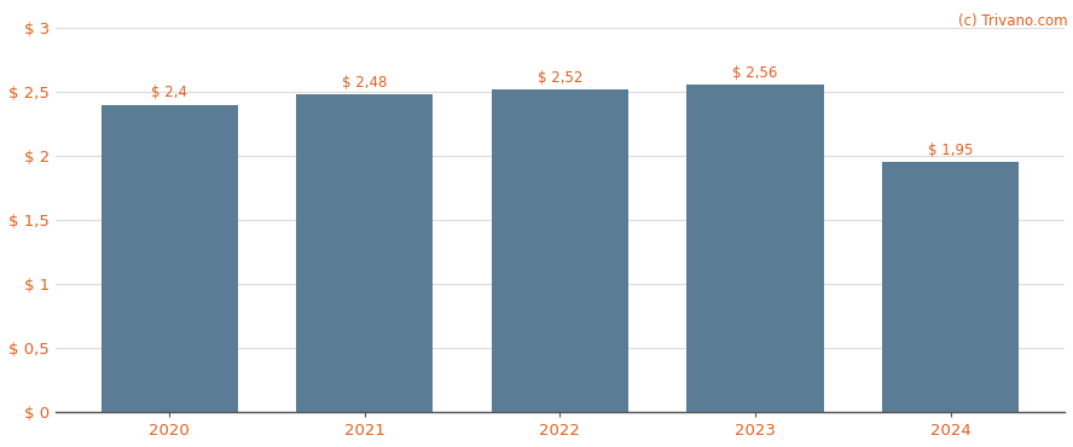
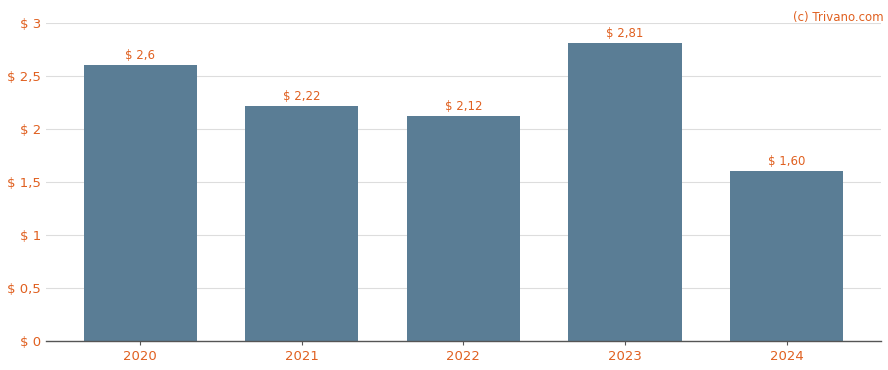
2020: 2,4 -> 2,6
2021: 2,48 -> 2,22
2022: 2,52 -> 2,12
2023: 2,56 -> 2,81
2024: 1,95 -> 1,60
